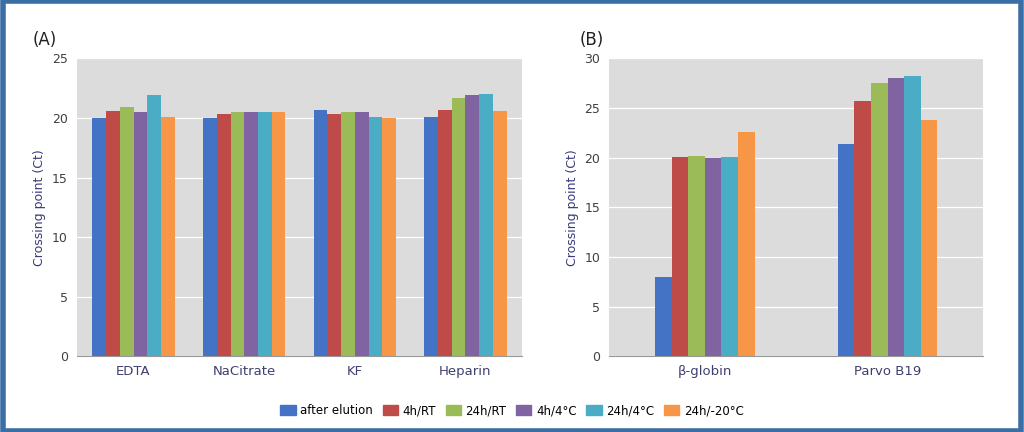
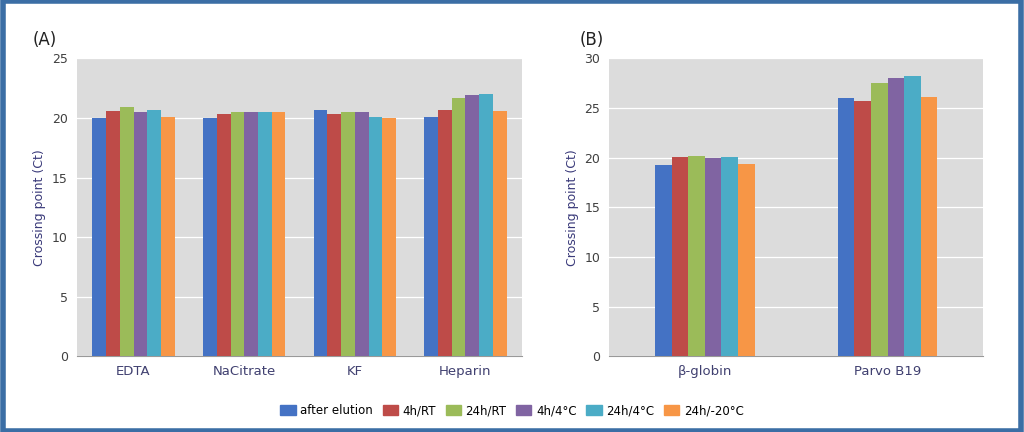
24h/4°C/EDTA: 21.9 -> 20.7
after elution/β-globin: 8.0 -> 19.3
24h/-20°C/β-globin: 22.6 -> 19.4
after elution/Parvo B19: 21.4 -> 26.0
24h/-20°C/Parvo B19: 23.8 -> 26.1
